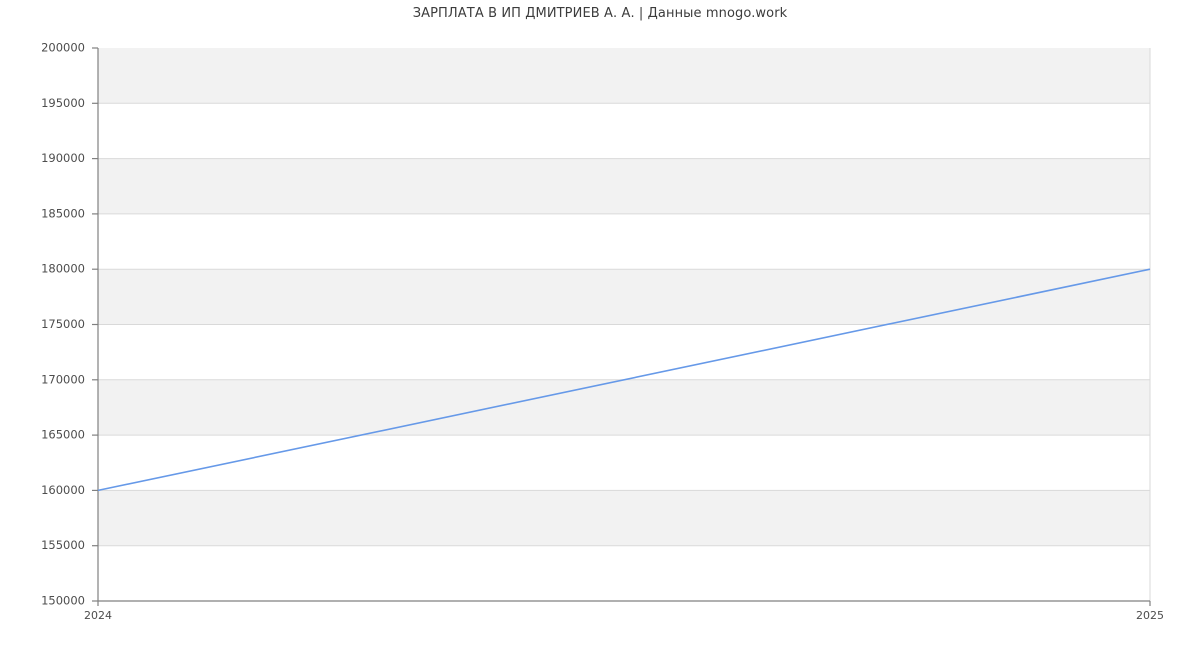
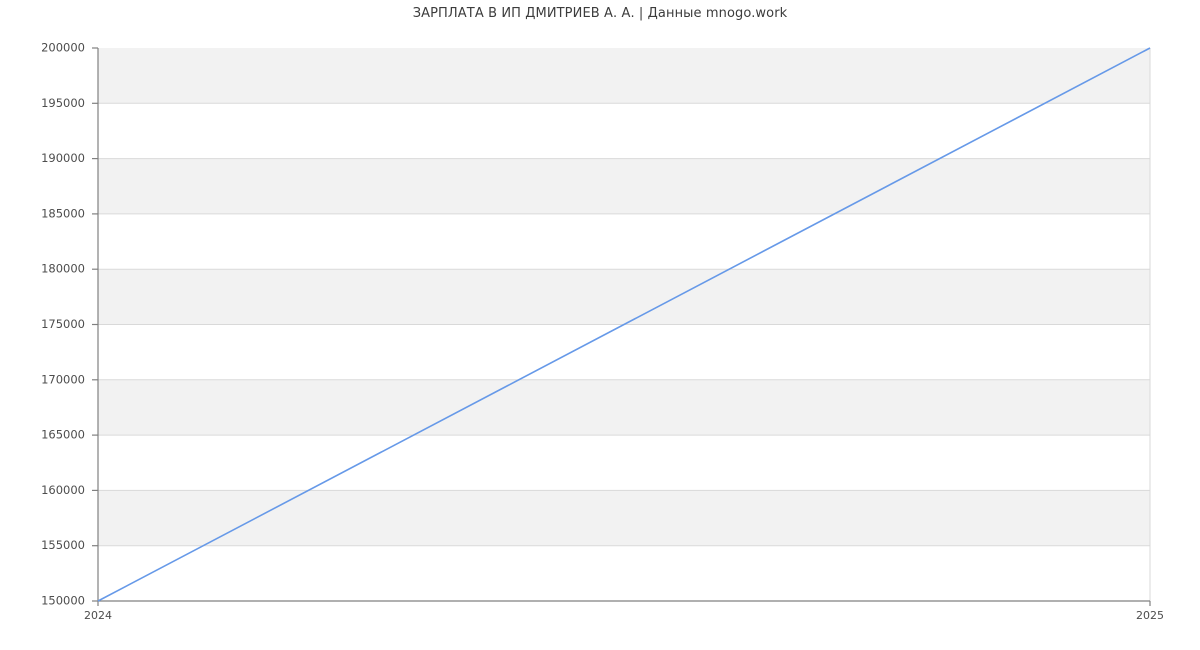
2024: 160000 -> 150000
2025: 180000 -> 200000
